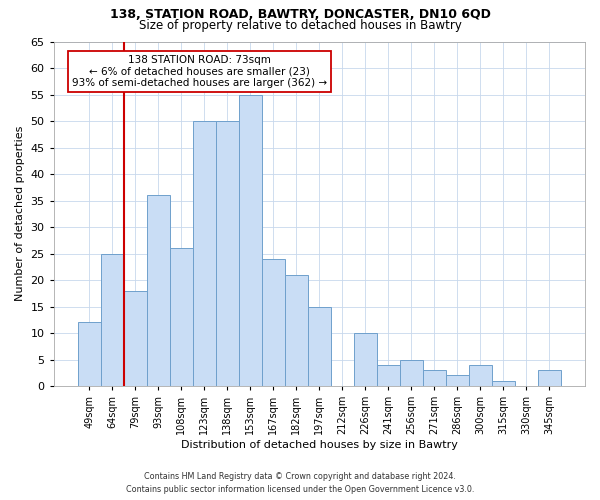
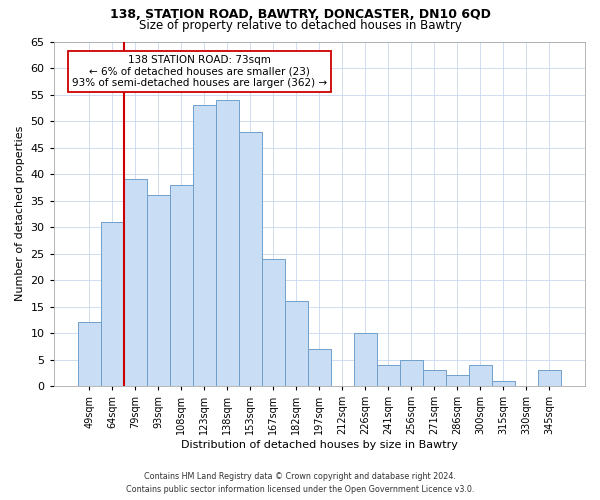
64sqm: 25 -> 31
79sqm: 18 -> 39
108sqm: 26 -> 38
123sqm: 50 -> 53
138sqm: 50 -> 54
153sqm: 55 -> 48
182sqm: 21 -> 16
197sqm: 15 -> 7
